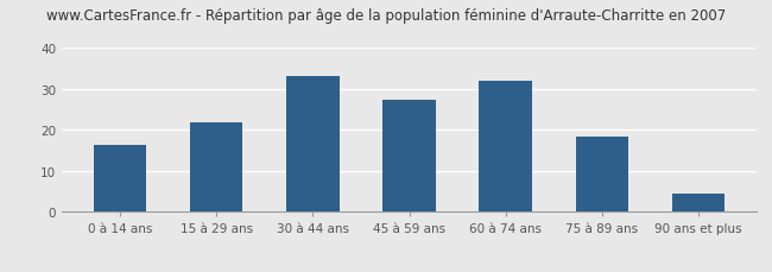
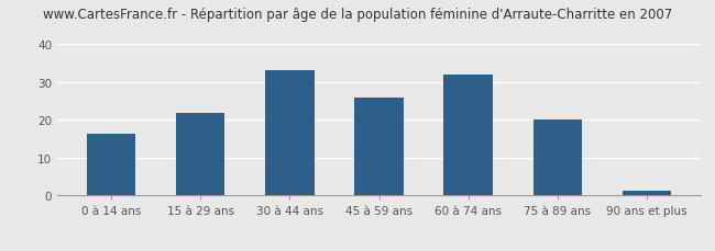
45 à 59 ans: 27.5 -> 26.0
75 à 89 ans: 18.5 -> 20.0
90 ans et plus: 4.5 -> 1.3
